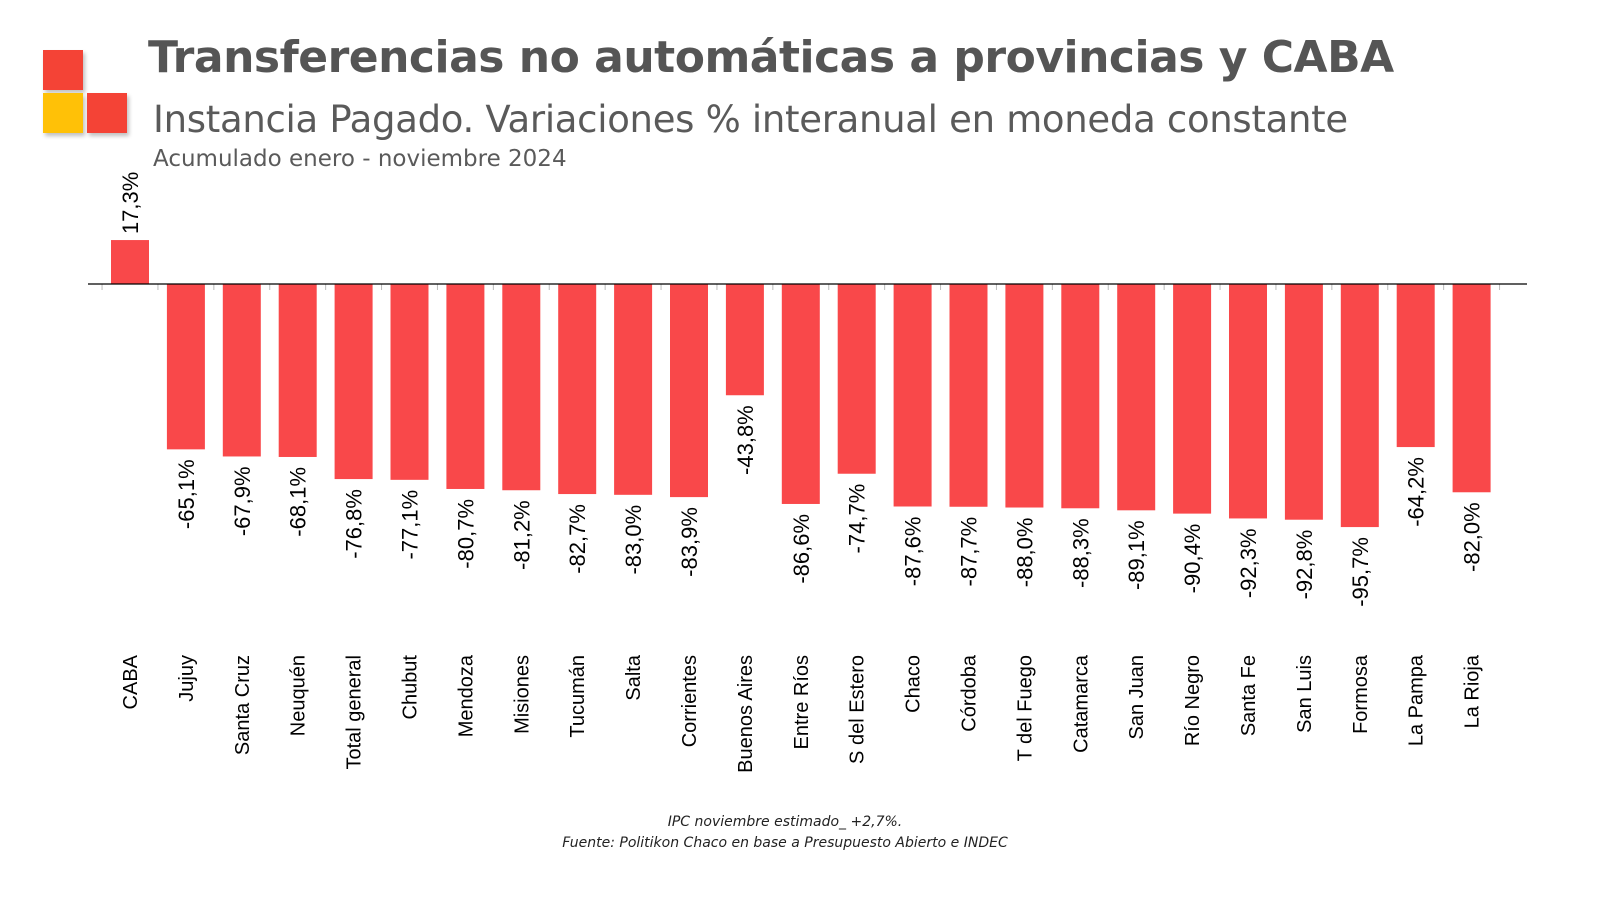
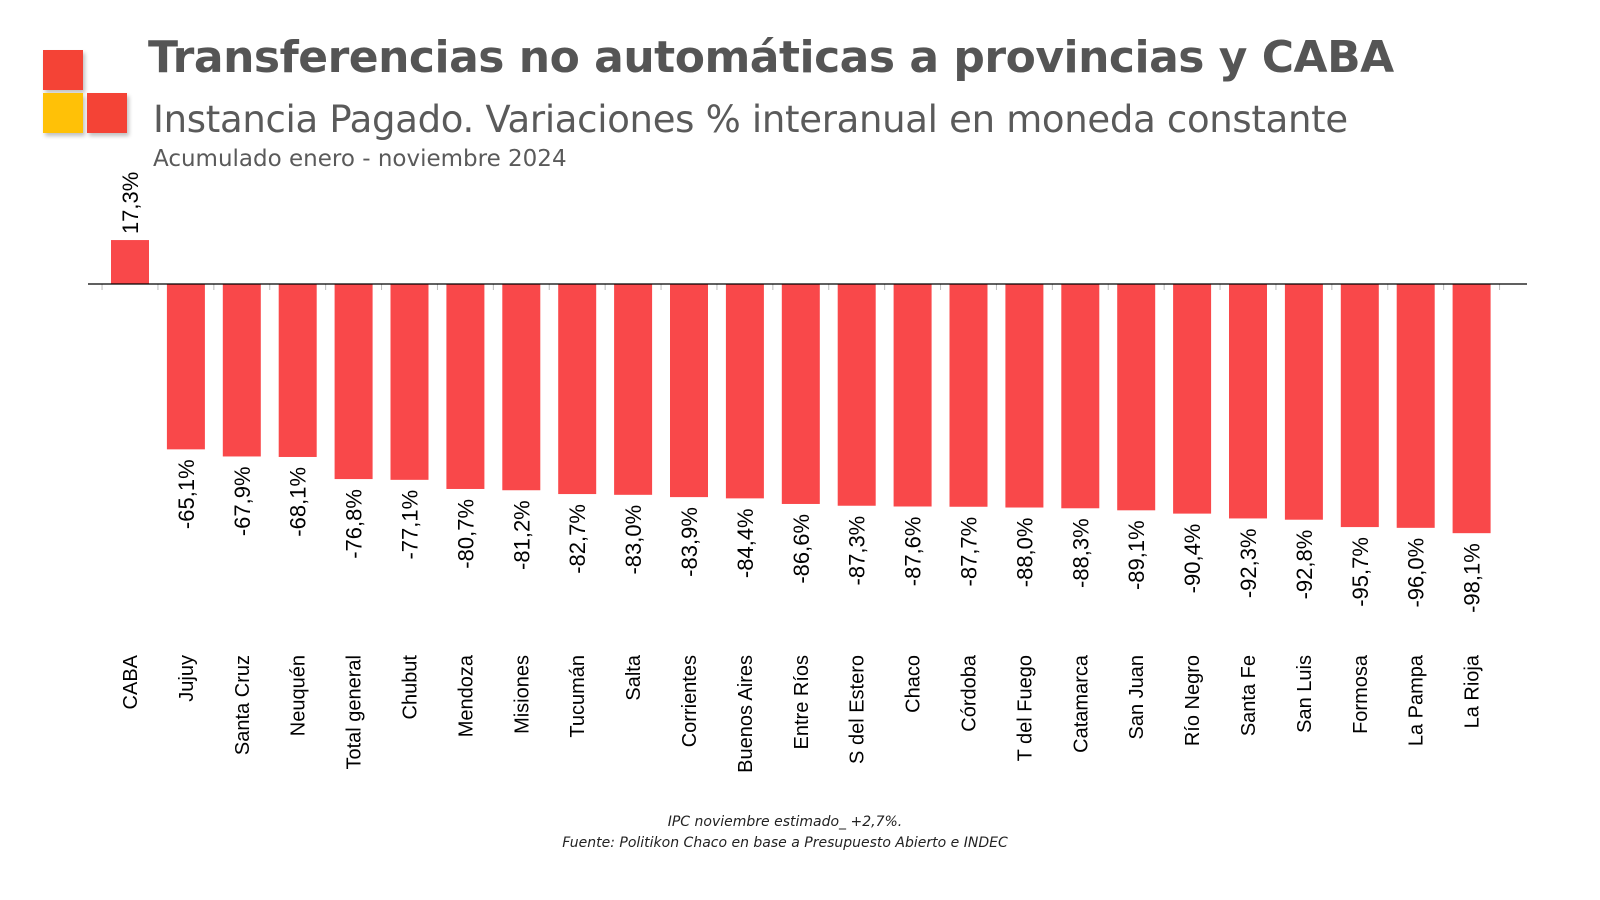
Buenos Aires: -43,8% -> -84,4%
S del Estero: -74,7% -> -87,3%
La Pampa: -64,2% -> -96,0%
La Rioja: -82,0% -> -98,1%
